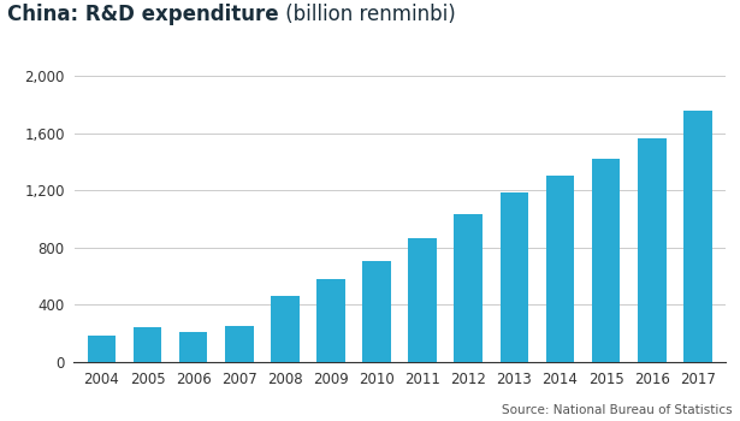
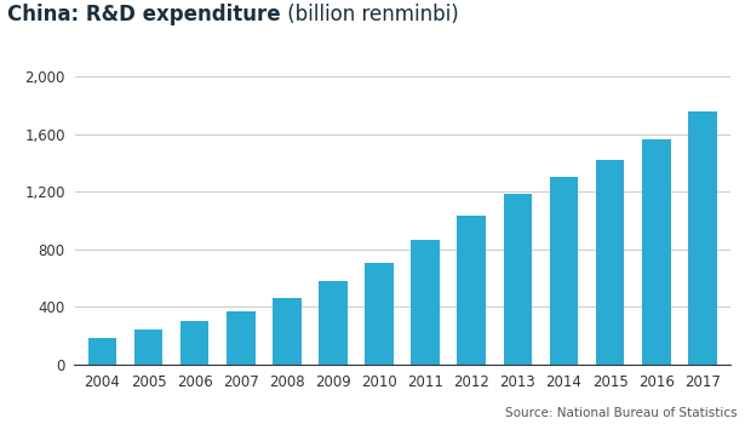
2006: 210 -> 300
2007: 250 -> 370
